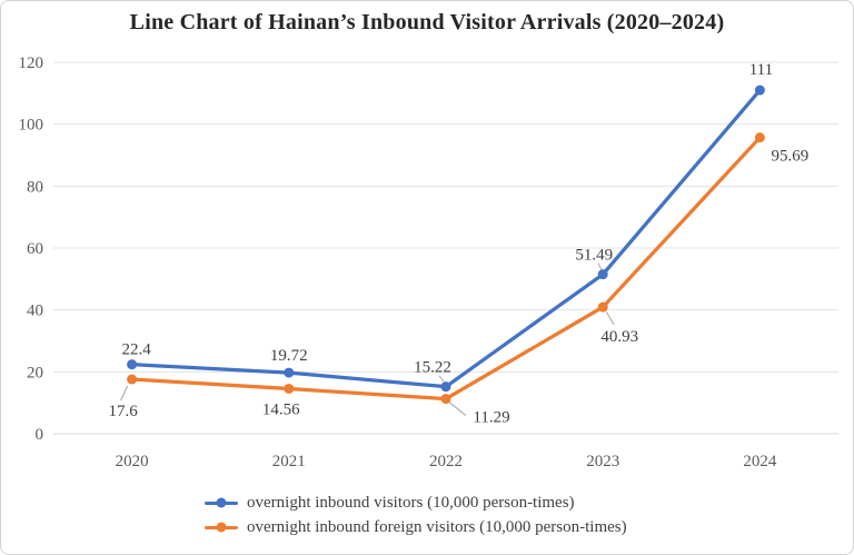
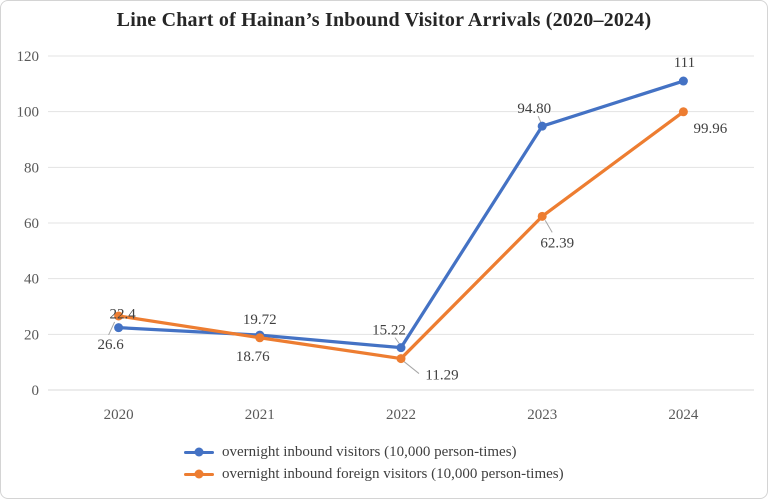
overnight inbound foreign visitors (10,000 person-times)/2020: 17.6 -> 26.6
overnight inbound foreign visitors (10,000 person-times)/2021: 14.56 -> 18.76
overnight inbound visitors (10,000 person-times)/2023: 51.49 -> 94.80
overnight inbound foreign visitors (10,000 person-times)/2023: 40.93 -> 62.39
overnight inbound foreign visitors (10,000 person-times)/2024: 95.69 -> 99.96
